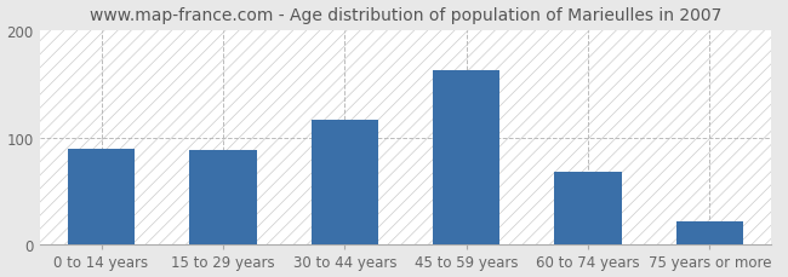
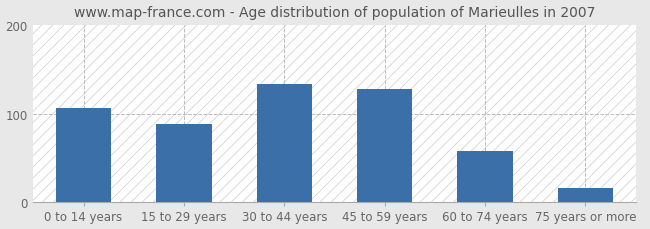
0 to 14 years: 90 -> 106
30 to 44 years: 117 -> 134
45 to 59 years: 163 -> 128
60 to 74 years: 68 -> 58
75 years or more: 22 -> 16
